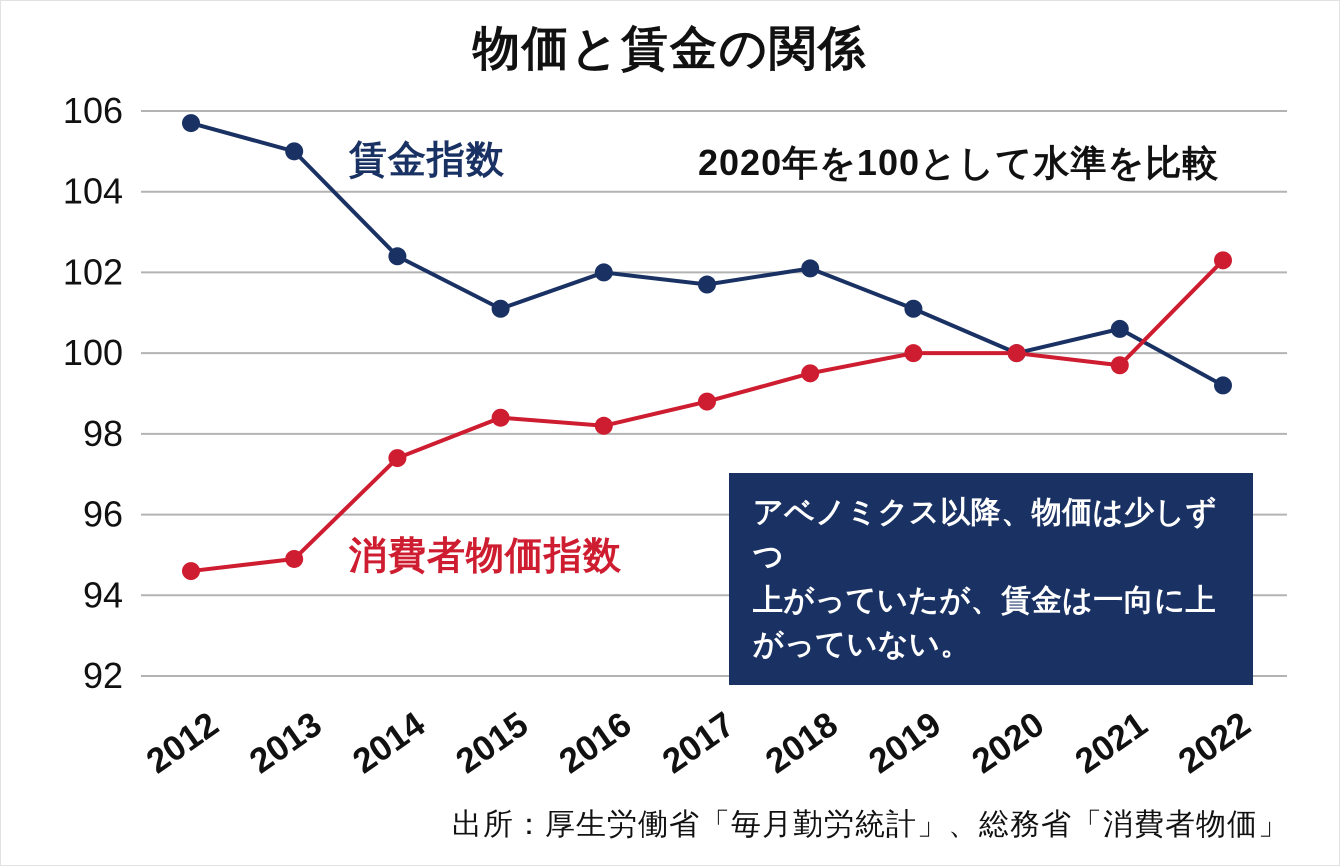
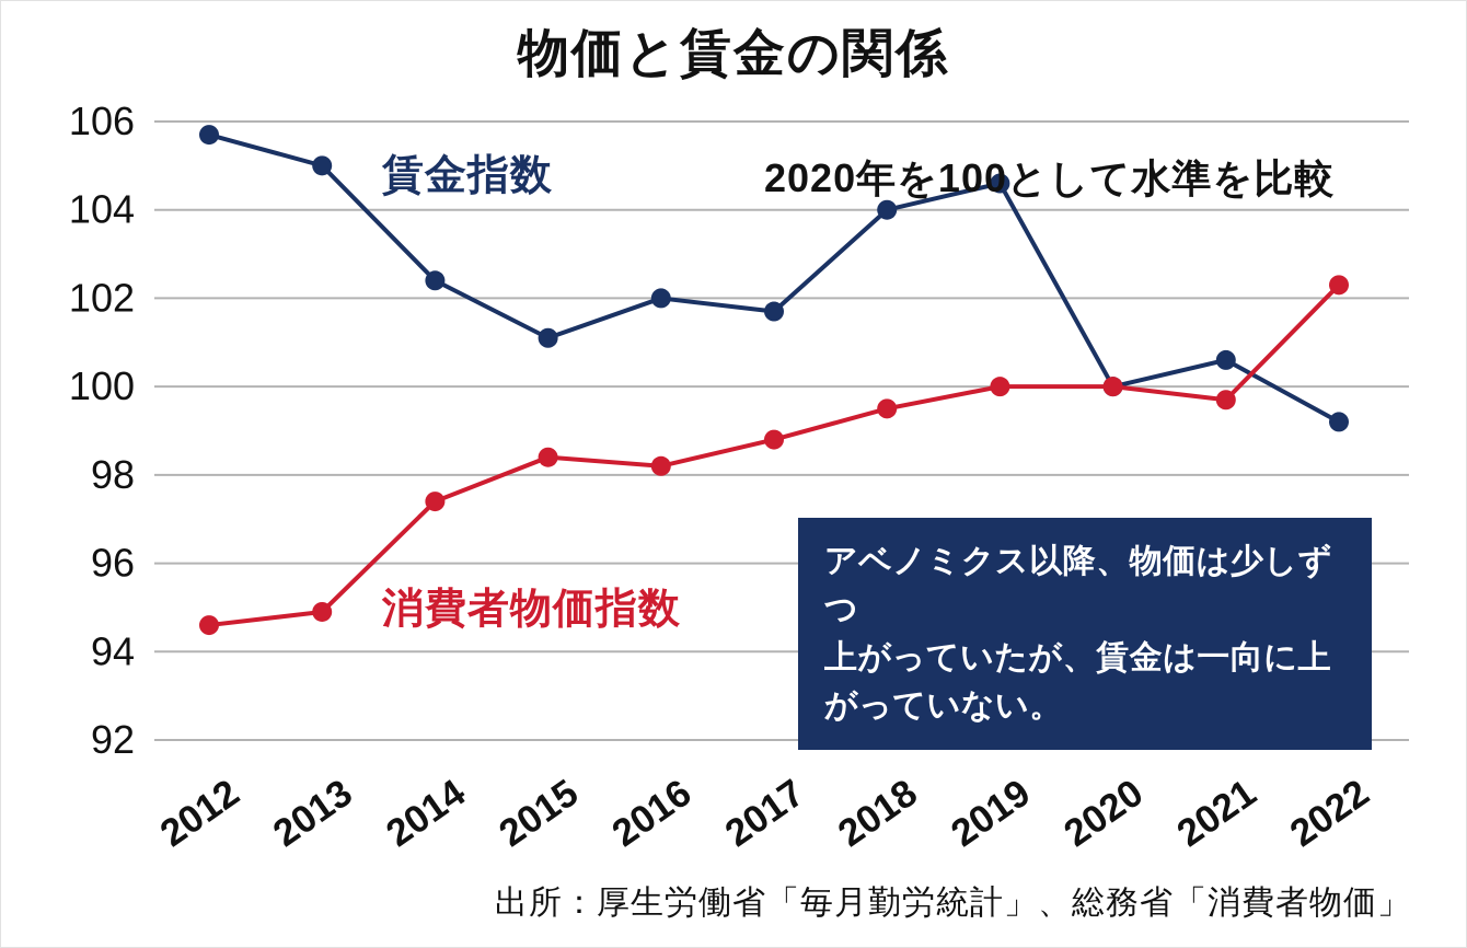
賃金指数/2018: 102.1 -> 104.0
賃金指数/2019: 101.1 -> 104.6
